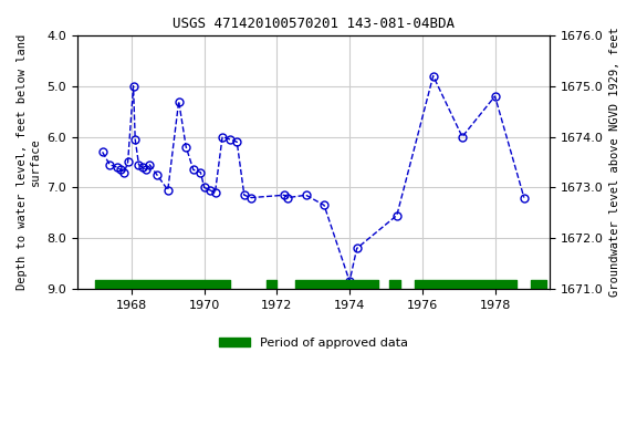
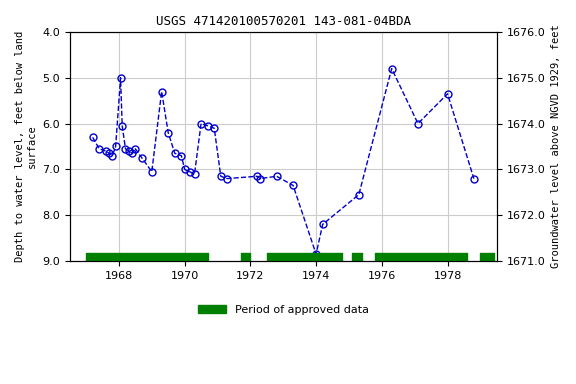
1978: 5.20 -> 5.35
